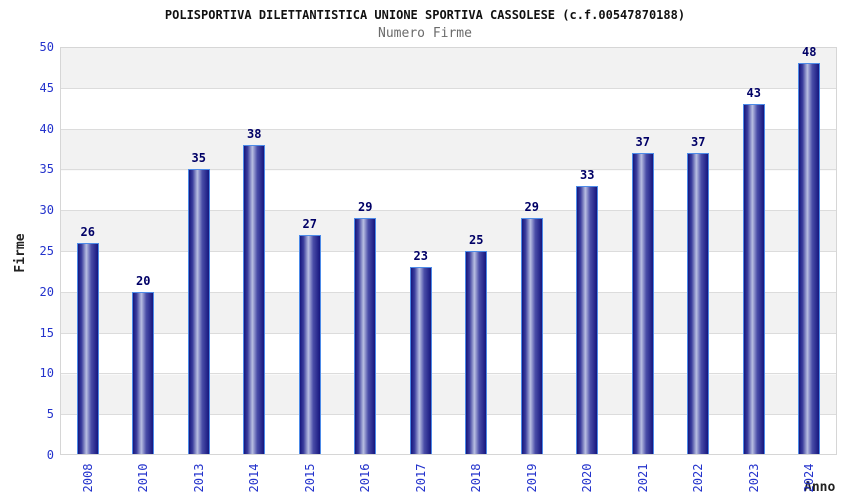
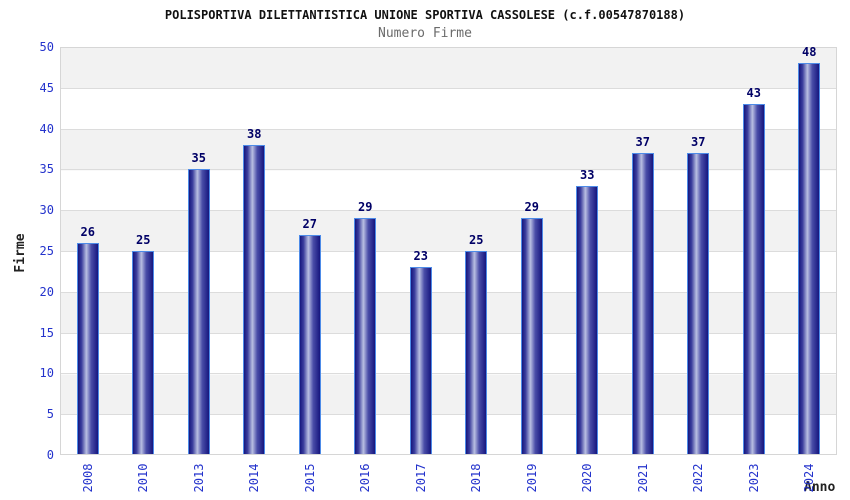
2010: 20 -> 25
